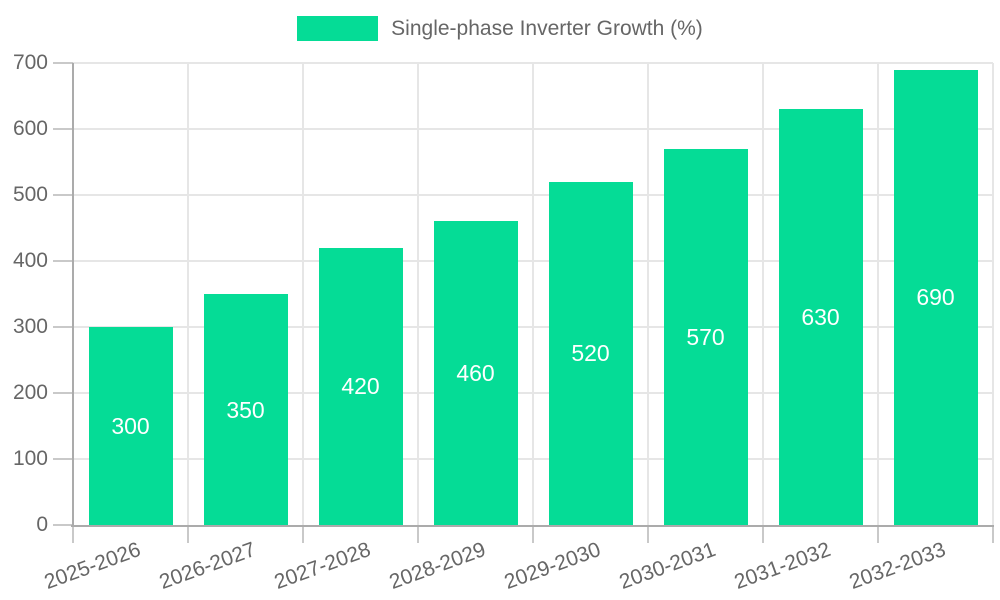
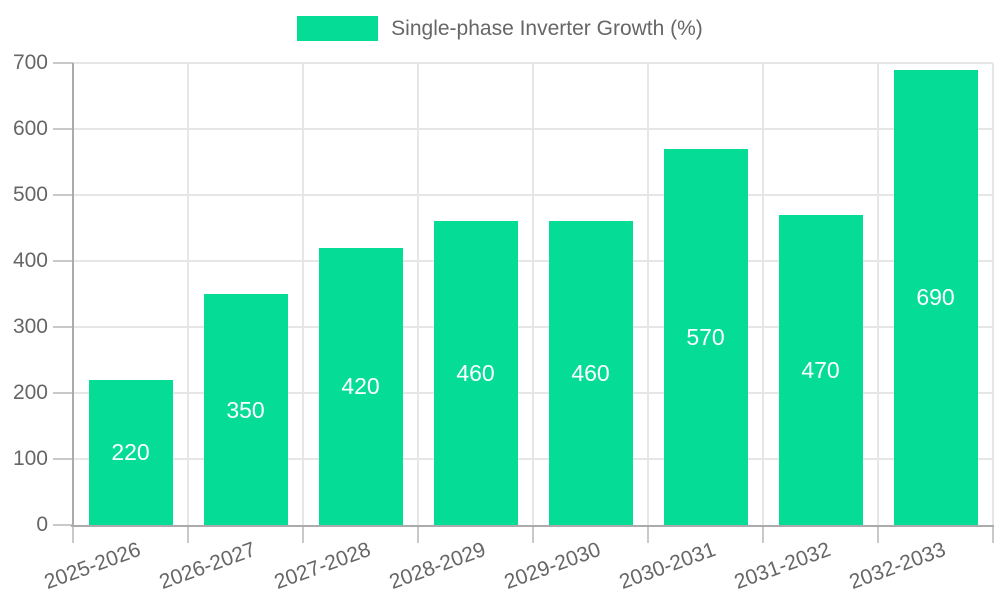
2025-2026: 300 -> 220
2029-2030: 520 -> 460
2031-2032: 630 -> 470
